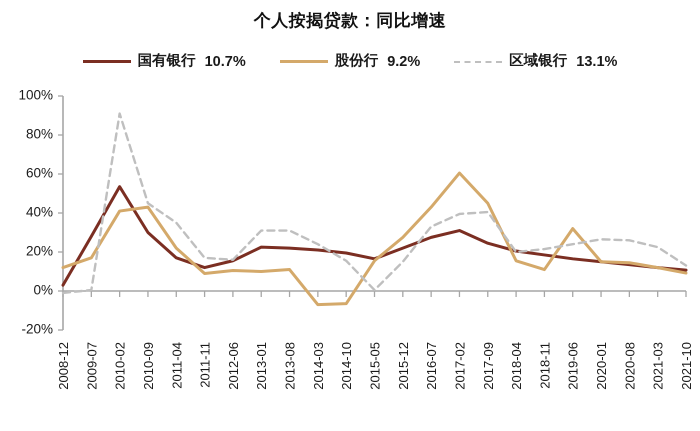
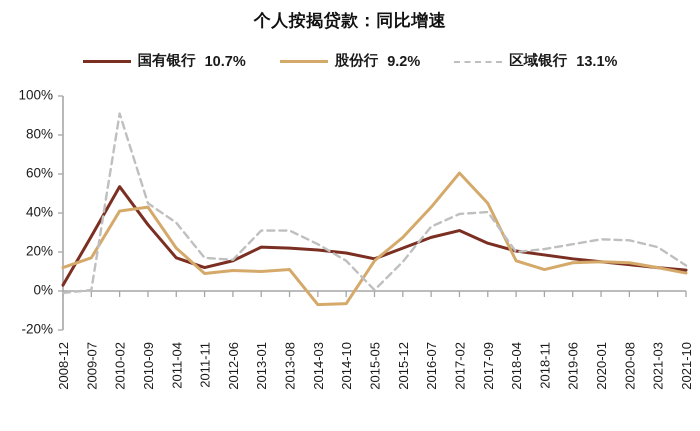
国有银行/2010-09: 30% -> 34%
股份行/2019-06: 32% -> 14%
